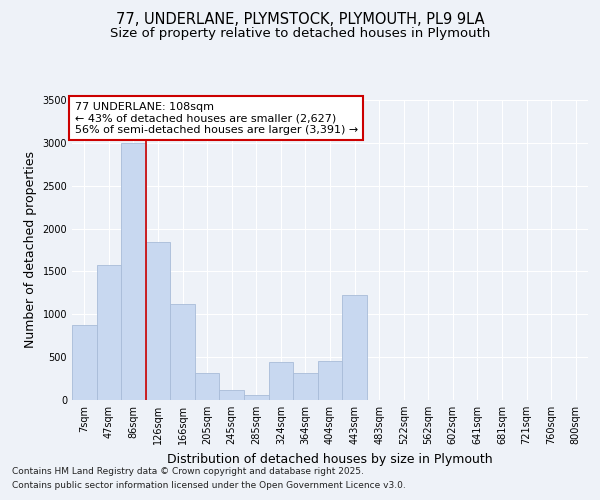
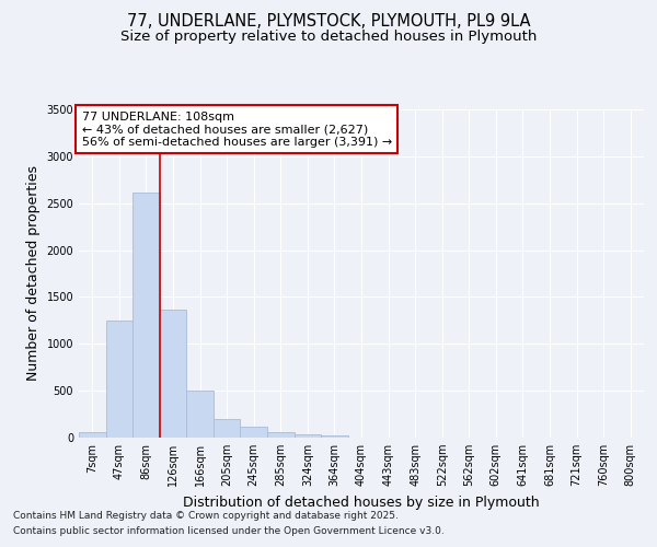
7sqm: 880 -> 60
47sqm: 1580 -> 1250
86sqm: 3000 -> 2610
126sqm: 1840 -> 1360
166sqm: 1120 -> 500
205sqm: 320 -> 200
324sqm: 440 -> 30
364sqm: 320 -> 20
404sqm: 460 -> 0
443sqm: 1220 -> 0
